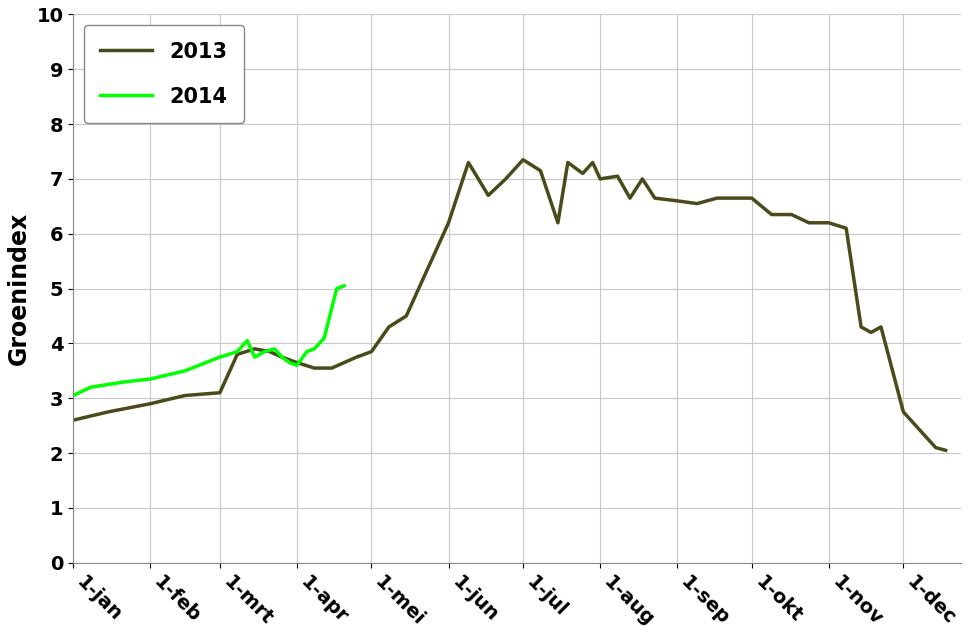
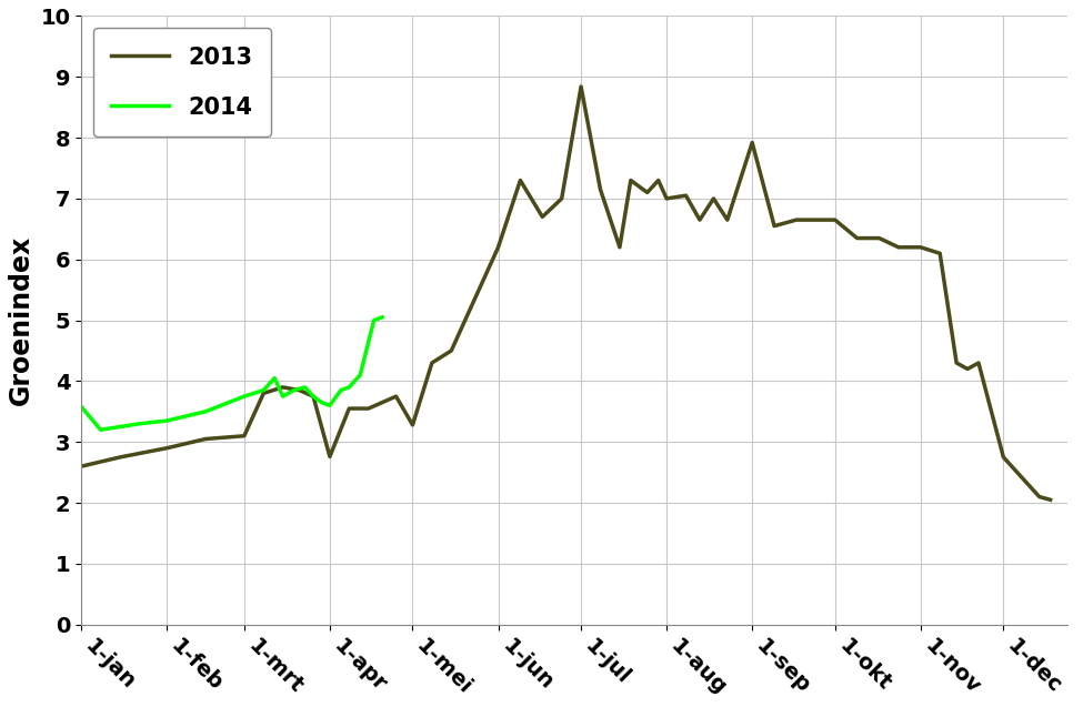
2014/1-jan: 3.05 -> 3.58
2013/1-apr: 3.65 -> 2.76
2013/1-mei: 3.85 -> 3.28
2013/1-jul: 7.35 -> 8.84
2013/1-sep: 6.60 -> 7.92
